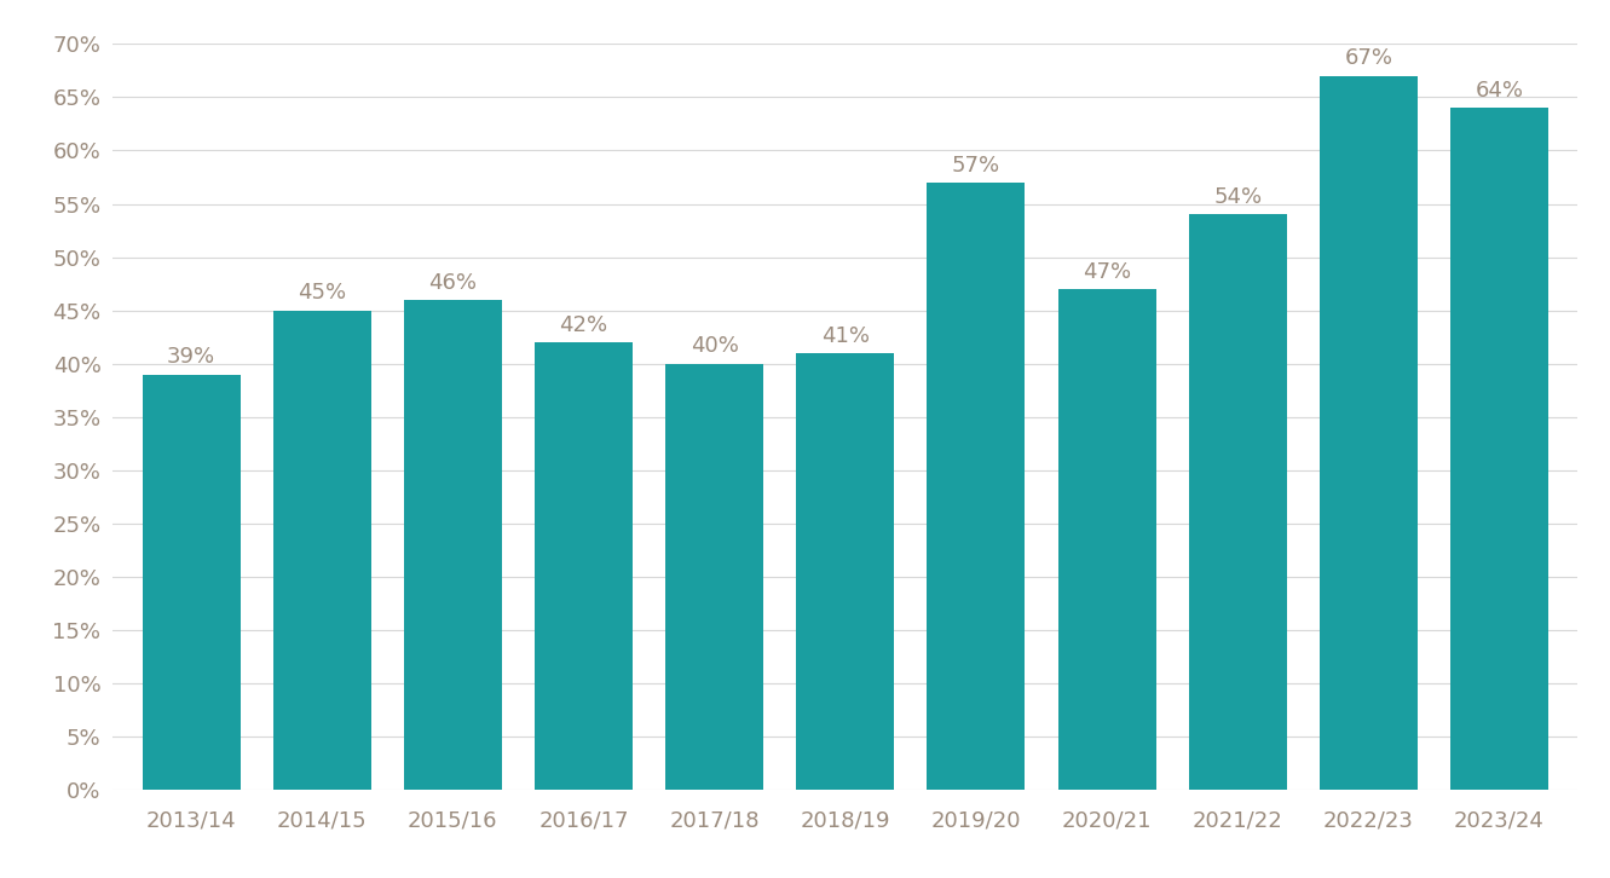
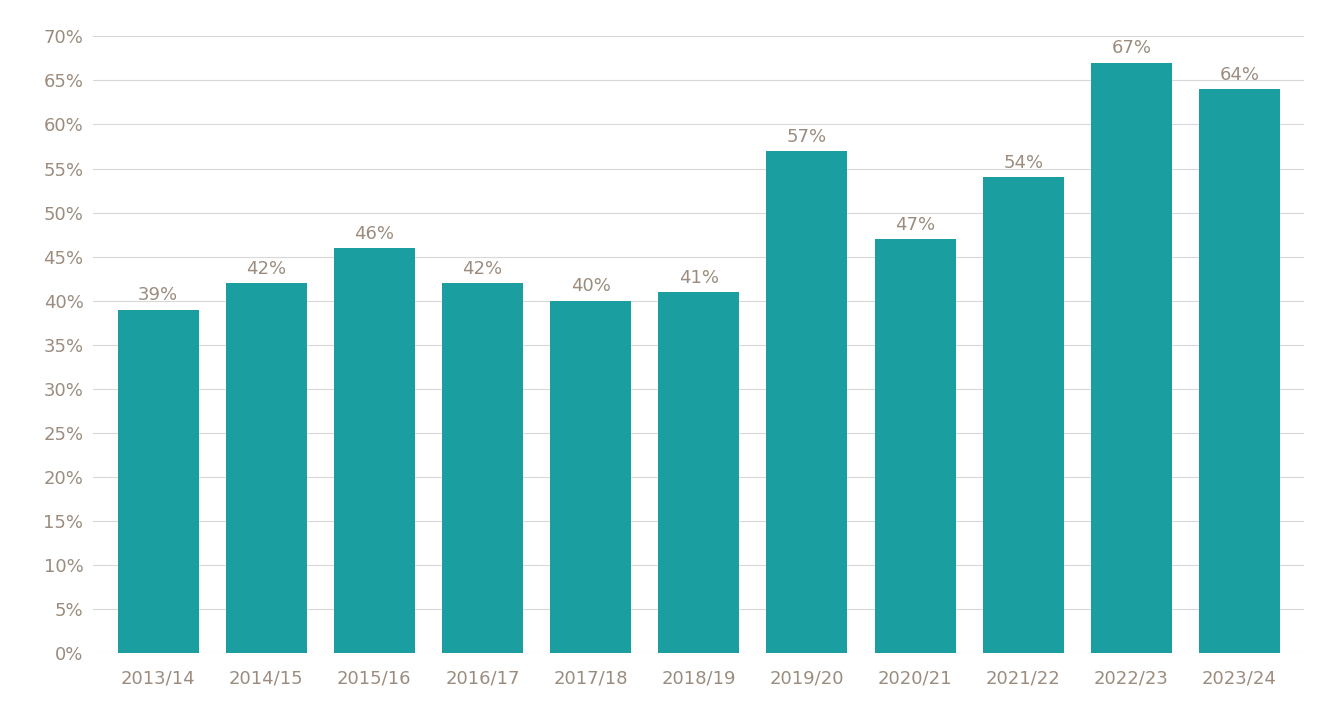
2014/15: 45% -> 42%
